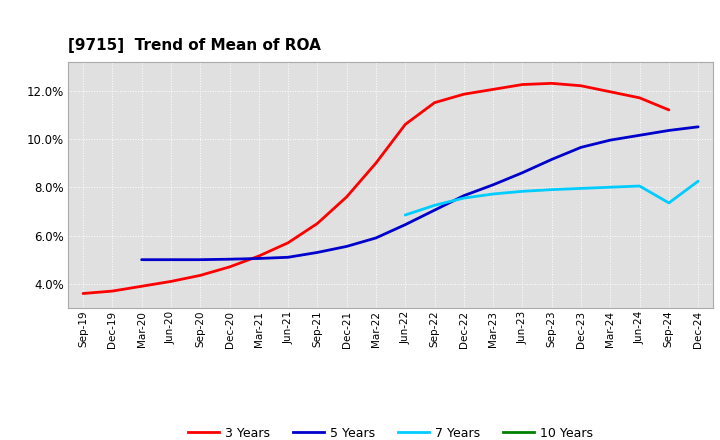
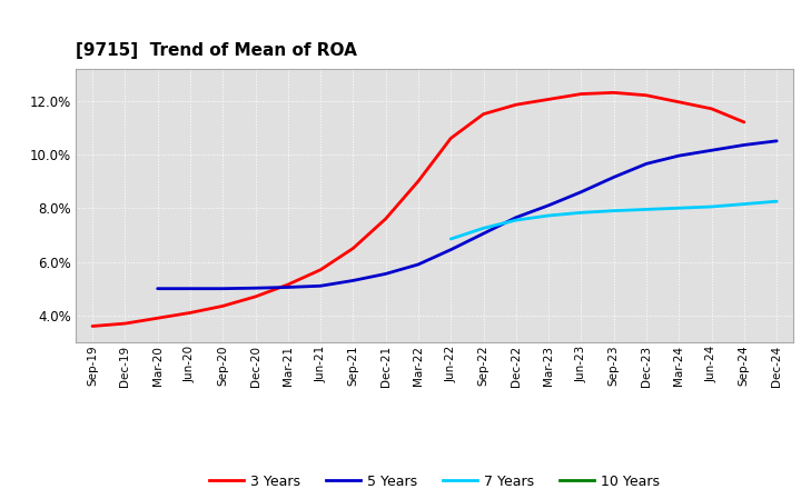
7 Years/Sep-24: 7.35% -> 8.15%
